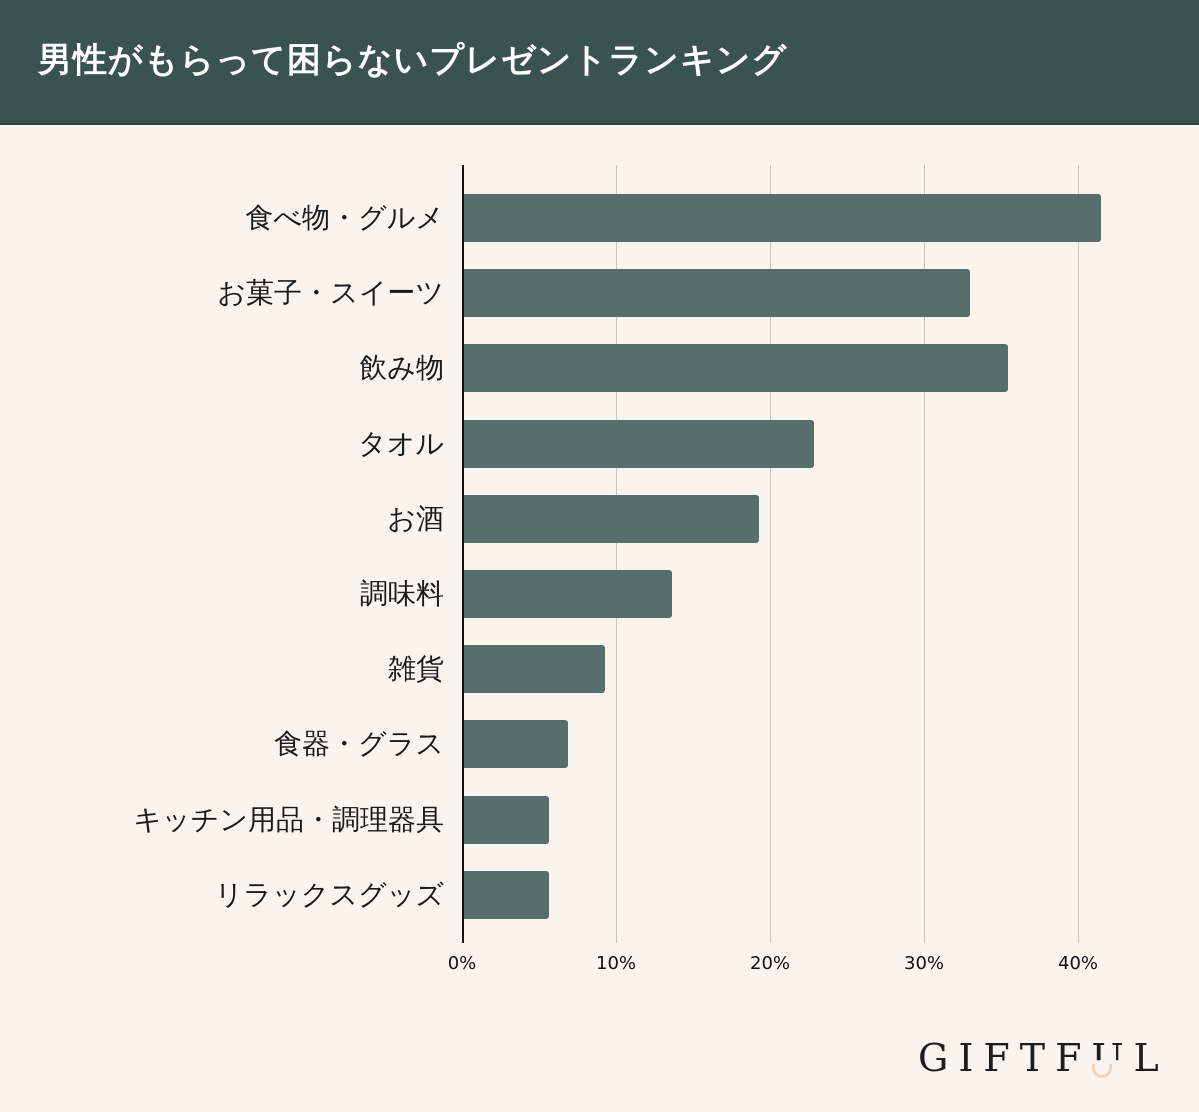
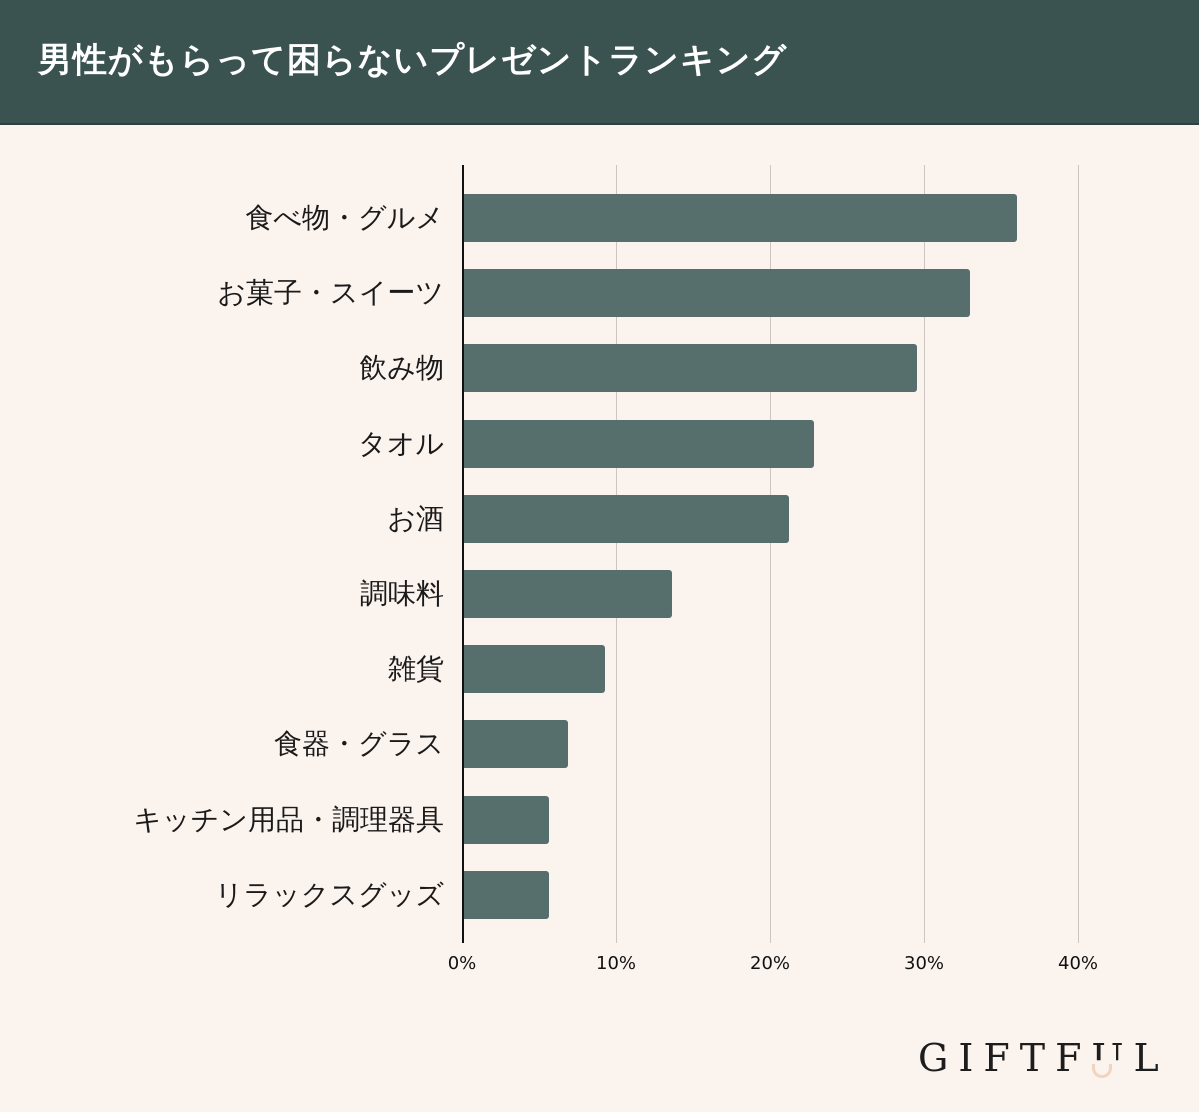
食べ物・グルメ: 41.4% -> 36.0%
飲み物: 35.4% -> 29.5%
お酒: 19.2% -> 21.2%
